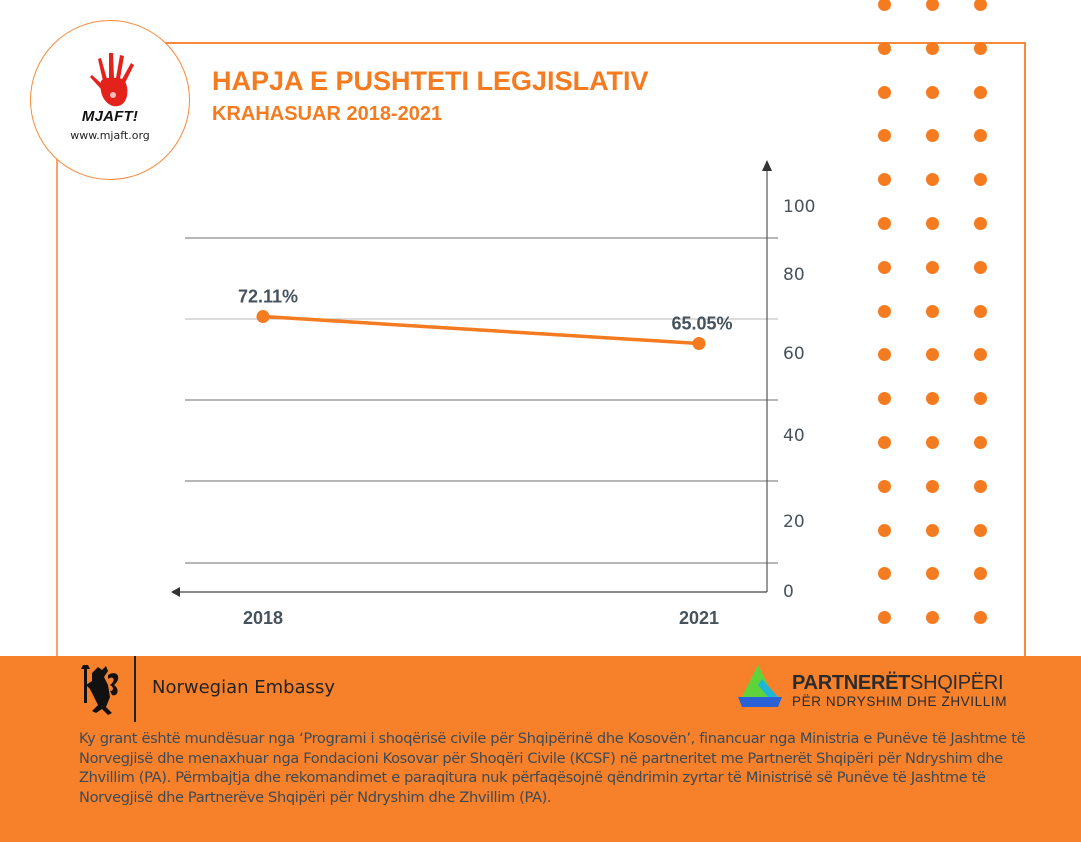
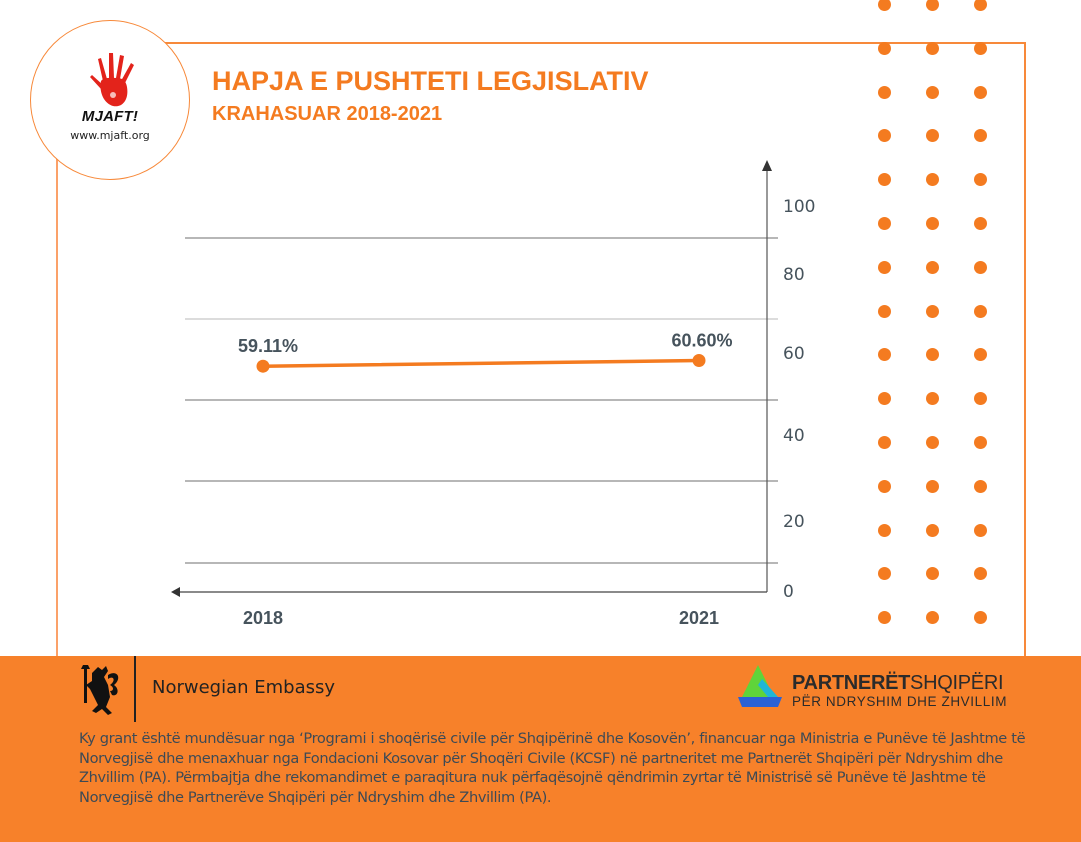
2018: 72.11% -> 59.11%
2021: 65.05% -> 60.60%
